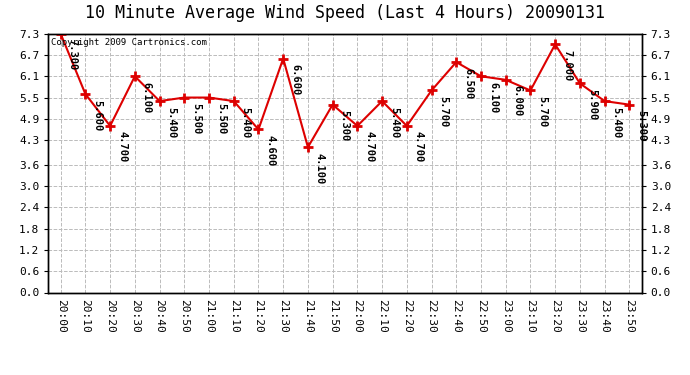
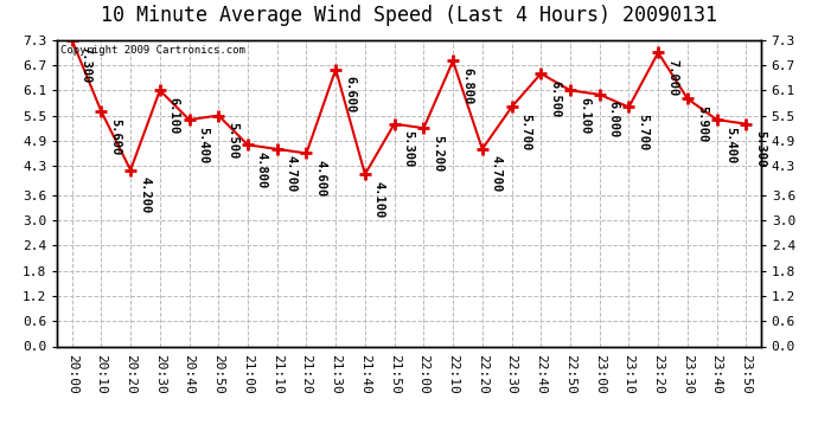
20:20: 4.700 -> 4.200
21:00: 5.500 -> 4.800
21:10: 5.400 -> 4.700
22:00: 4.700 -> 5.200
22:10: 5.400 -> 6.800
